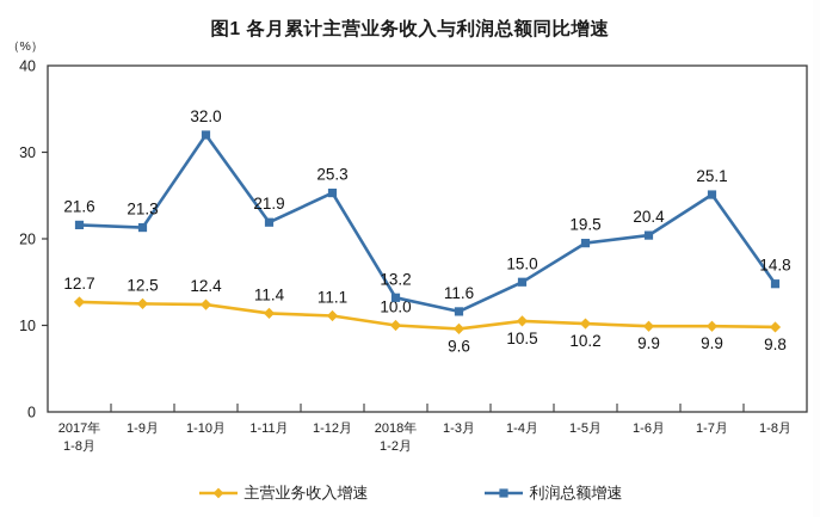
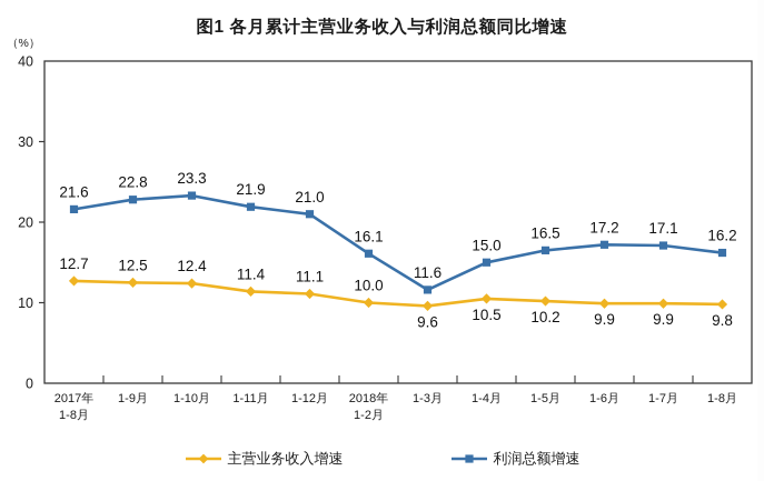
利润总额增速/1-9月: 21.3 -> 22.8
利润总额增速/1-10月: 32.0 -> 23.3
利润总额增速/1-12月: 25.3 -> 21.0
利润总额增速/2018年 1-2月: 13.2 -> 16.1
利润总额增速/1-5月: 19.5 -> 16.5
利润总额增速/1-6月: 20.4 -> 17.2
利润总额增速/1-7月: 25.1 -> 17.1
利润总额增速/1-8月: 14.8 -> 16.2
